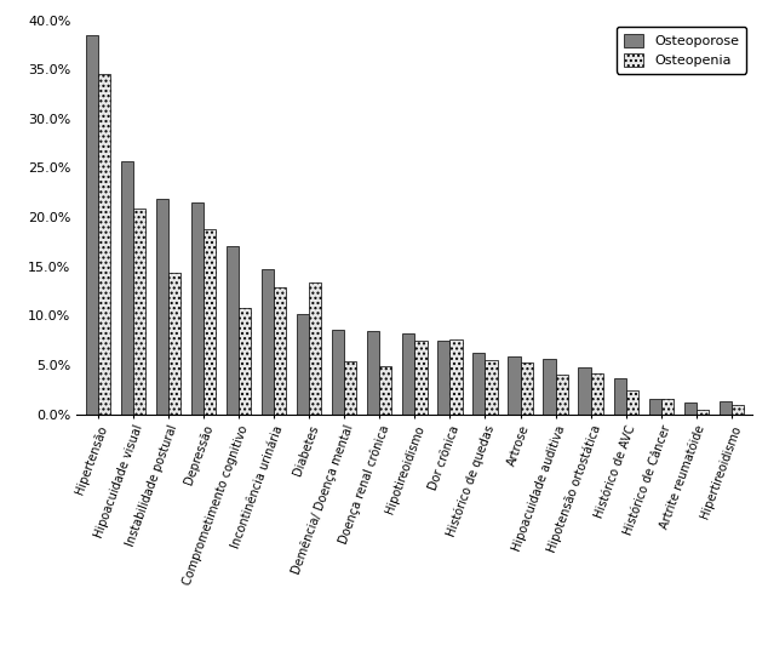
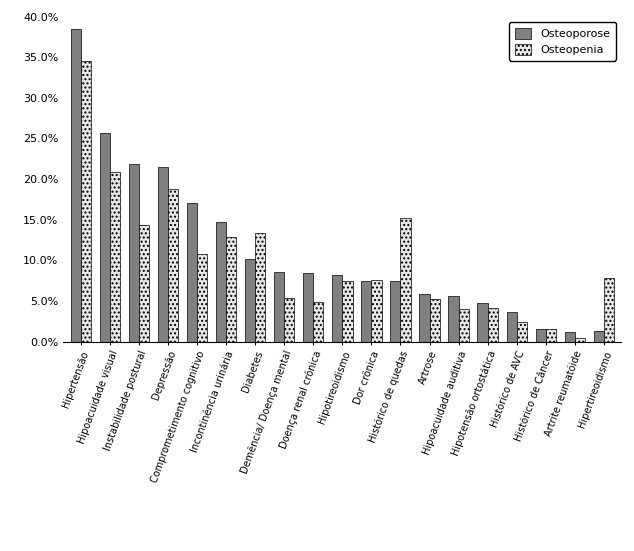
Osteoporose/Histórico de quedas: 6.2% -> 7.4%
Osteopenia/Histórico de quedas: 5.5% -> 15.2%
Osteopenia/Hipertireoidismo: 0.9% -> 7.8%
